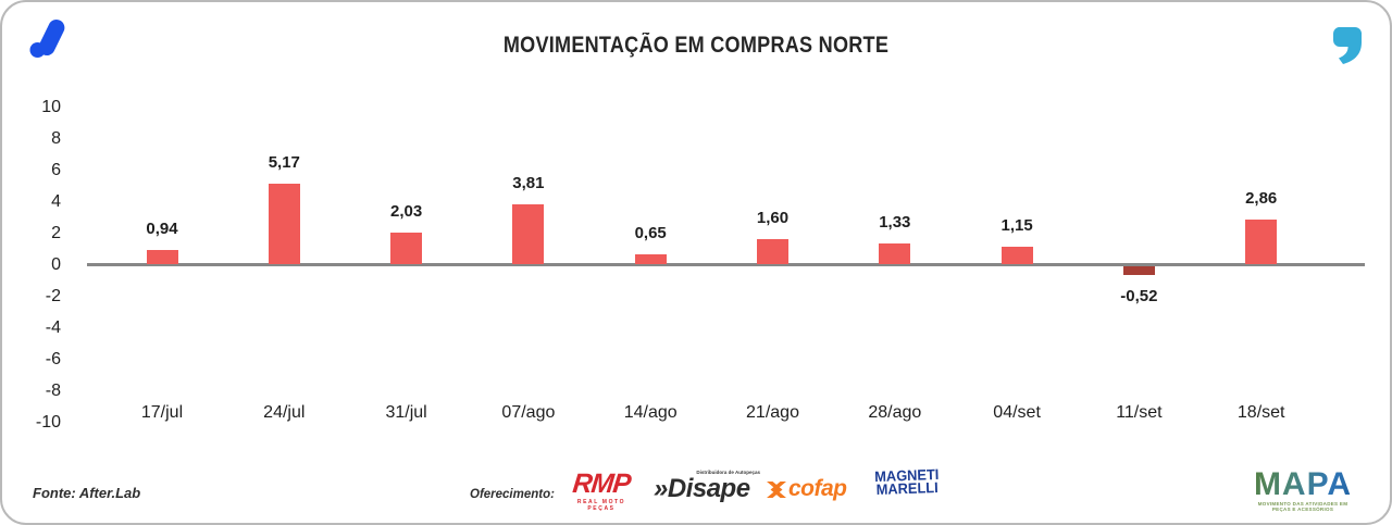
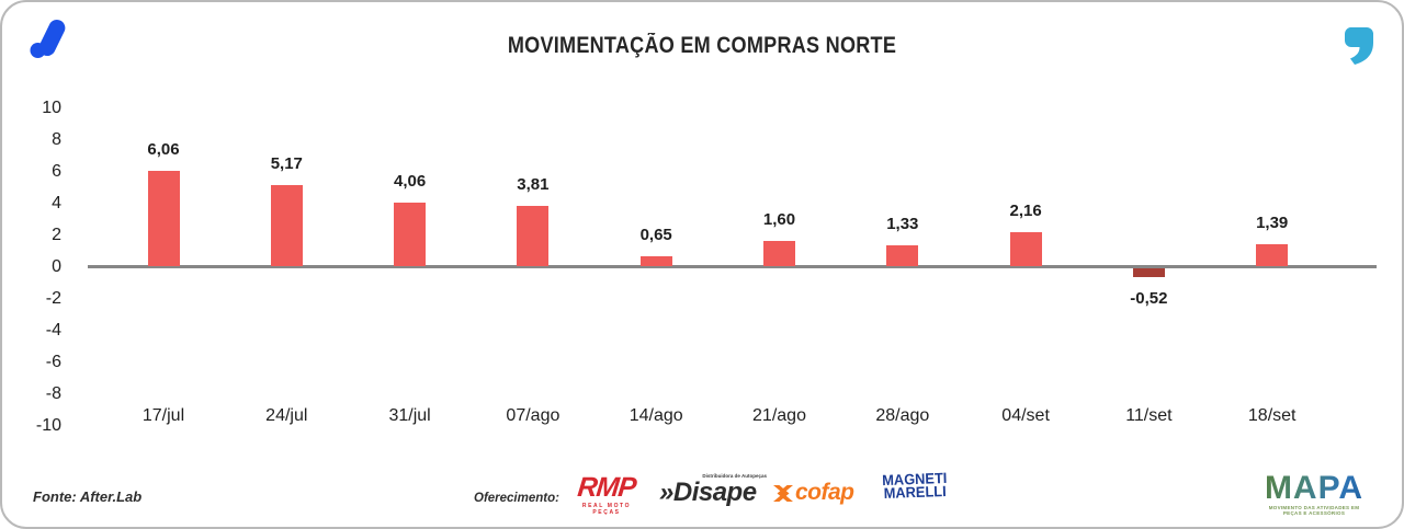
17/jul: 0,94 -> 6,06
31/jul: 2,03 -> 4,06
04/set: 1,15 -> 2,16
18/set: 2,86 -> 1,39
